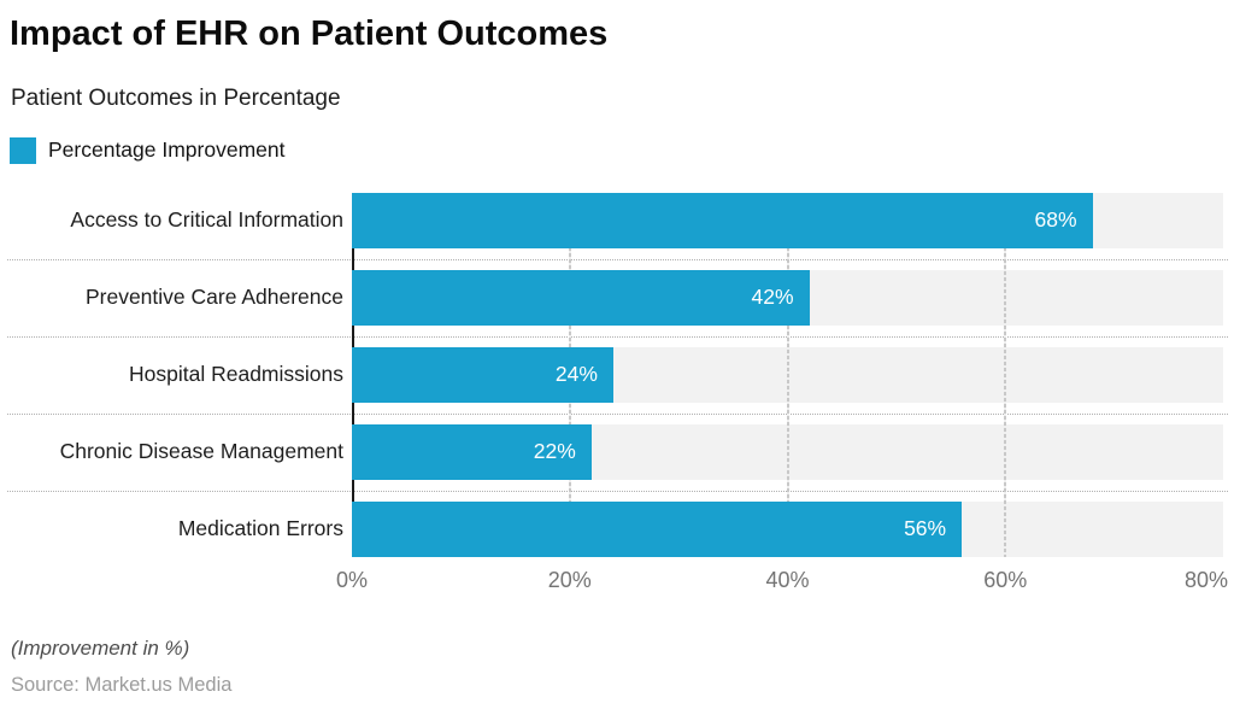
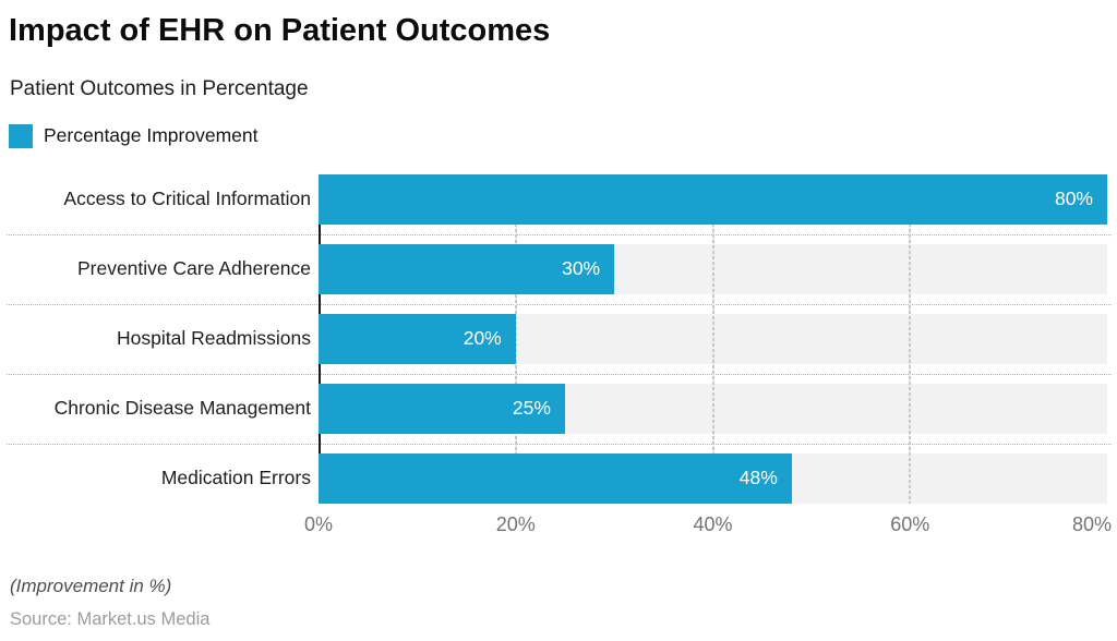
Access to Critical Information: 68% -> 80%
Preventive Care Adherence: 42% -> 30%
Hospital Readmissions: 24% -> 20%
Chronic Disease Management: 22% -> 25%
Medication Errors: 56% -> 48%
